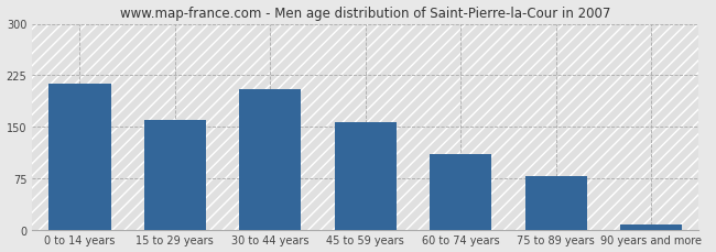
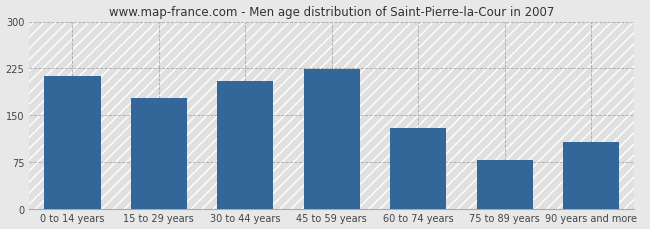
15 to 29 years: 160 -> 178
45 to 59 years: 157 -> 224
60 to 74 years: 110 -> 130
90 years and more: 8 -> 106
